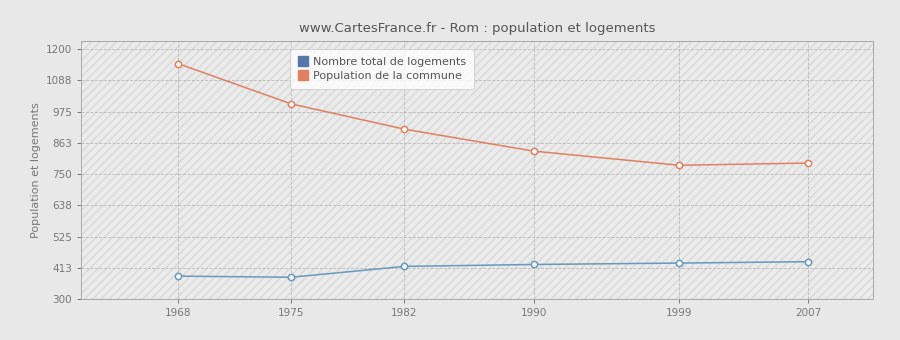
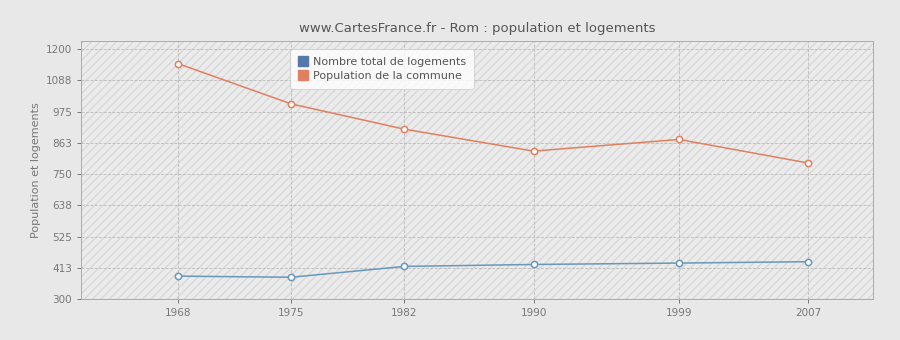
Population de la commune/1999: 782 -> 875
